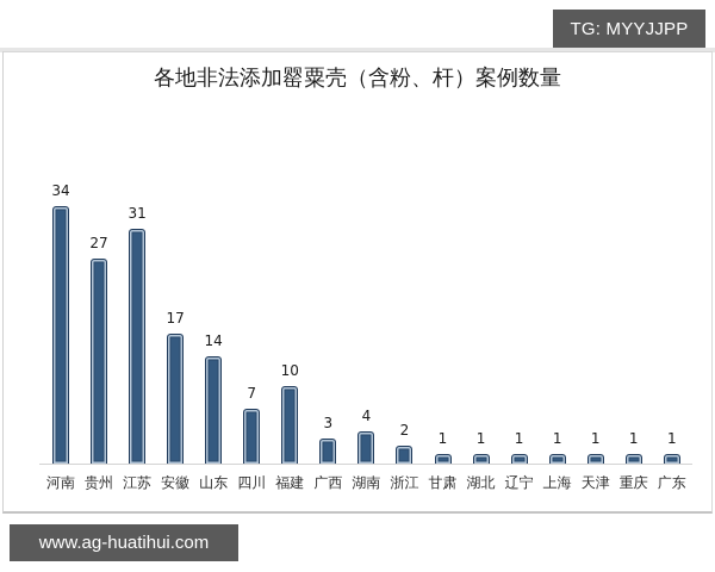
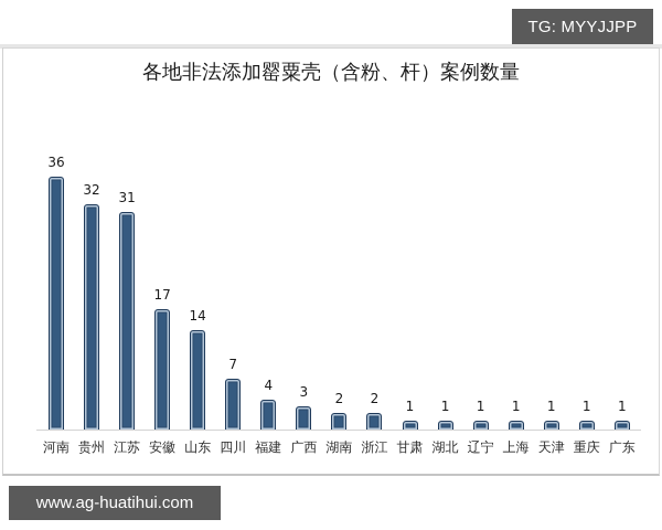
河南: 34 -> 36
贵州: 27 -> 32
福建: 10 -> 4
湖南: 4 -> 2
